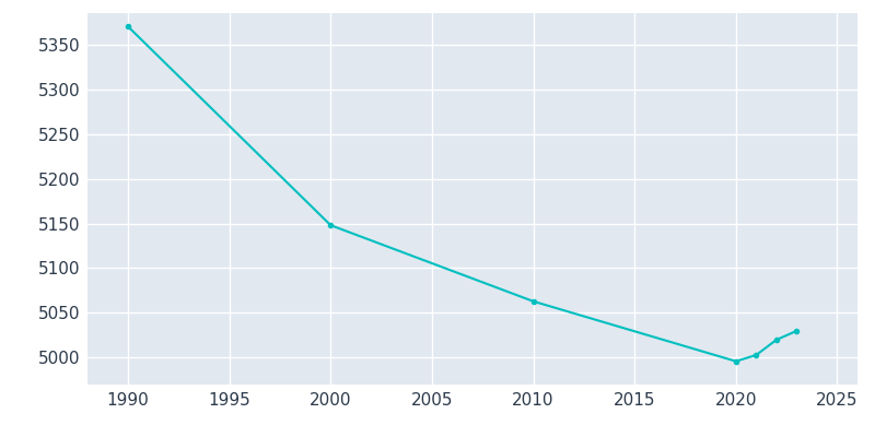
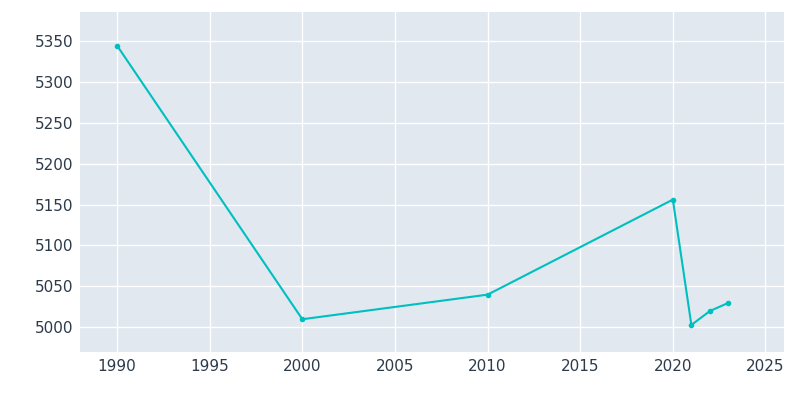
1990: 5370 -> 5344
2000: 5148 -> 5010
2010: 5063 -> 5040
2020: 4996 -> 5156
